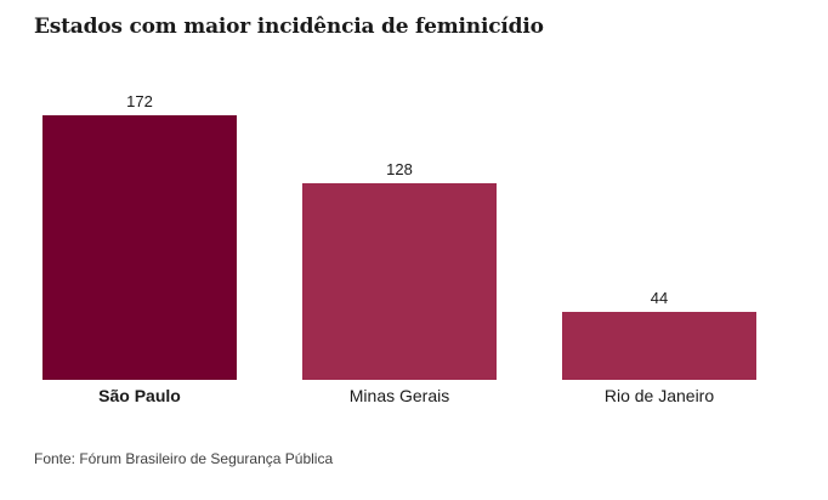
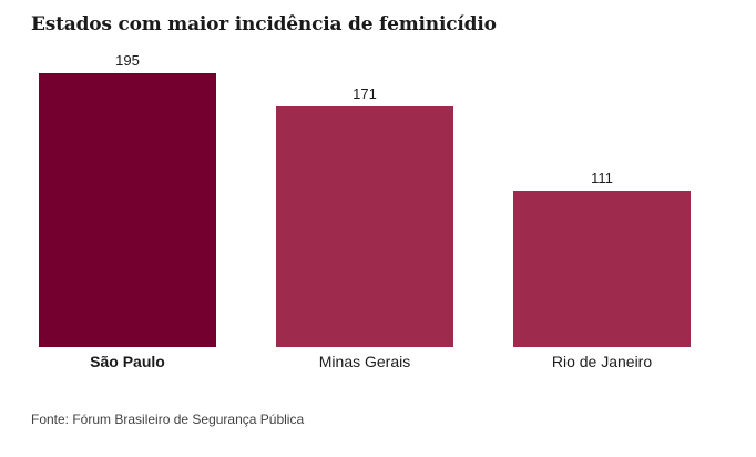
São Paulo: 172 -> 195
Minas Gerais: 128 -> 171
Rio de Janeiro: 44 -> 111
